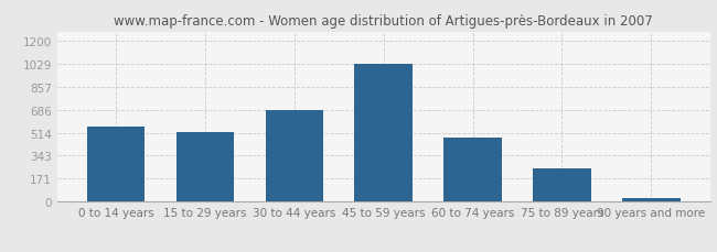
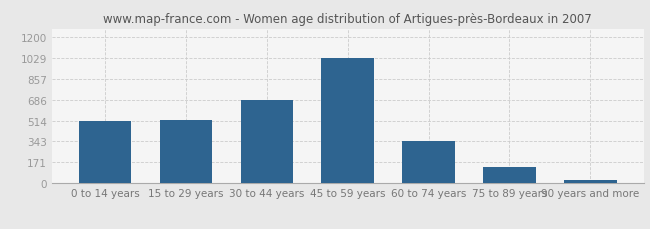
0 to 14 years: 560 -> 510
60 to 74 years: 480 -> 340
75 to 89 years: 250 -> 130
